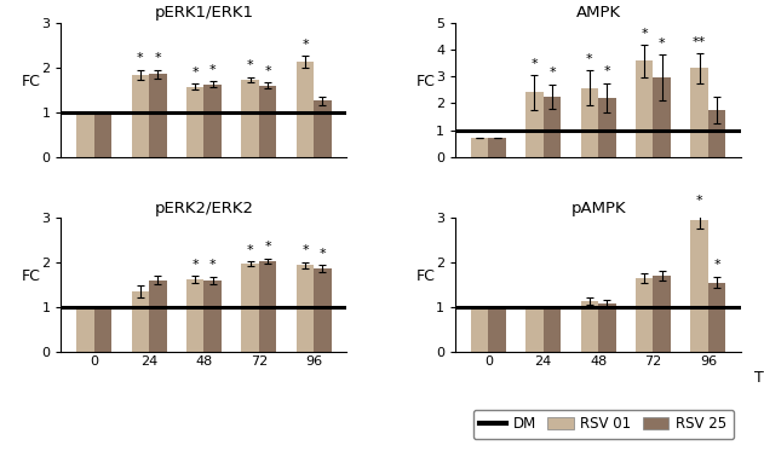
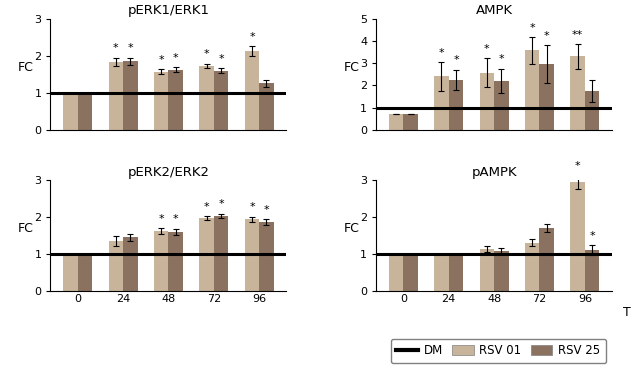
pERK2/ERK2/RSV 25/24: 1.60 -> 1.45
pAMPK/RSV 01/72: 1.65 -> 1.30
pAMPK/RSV 25/96: 1.55 -> 1.10
